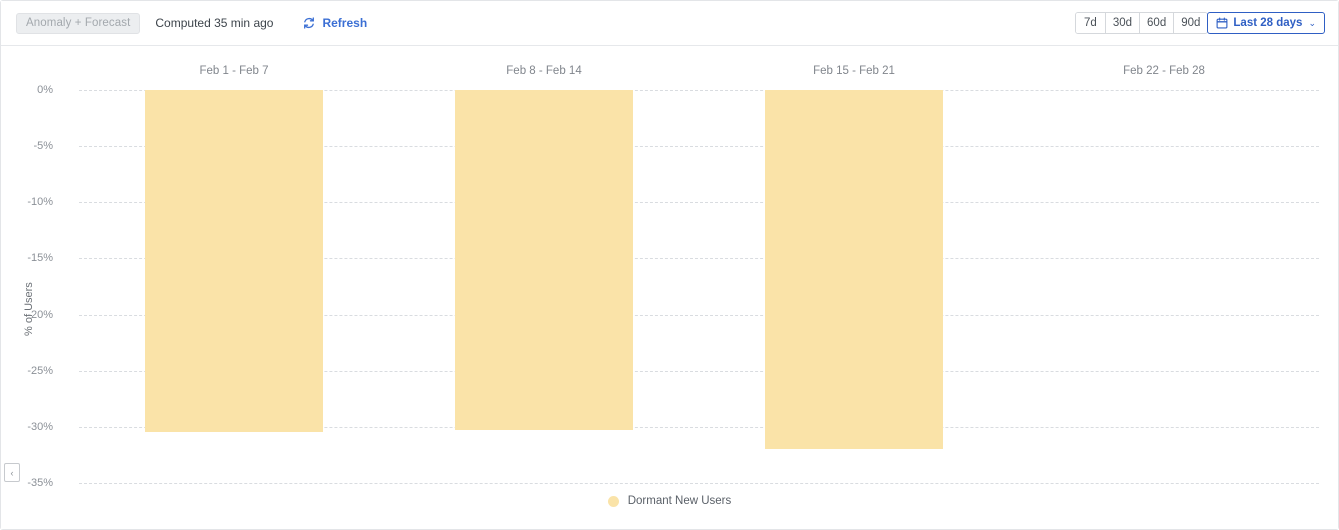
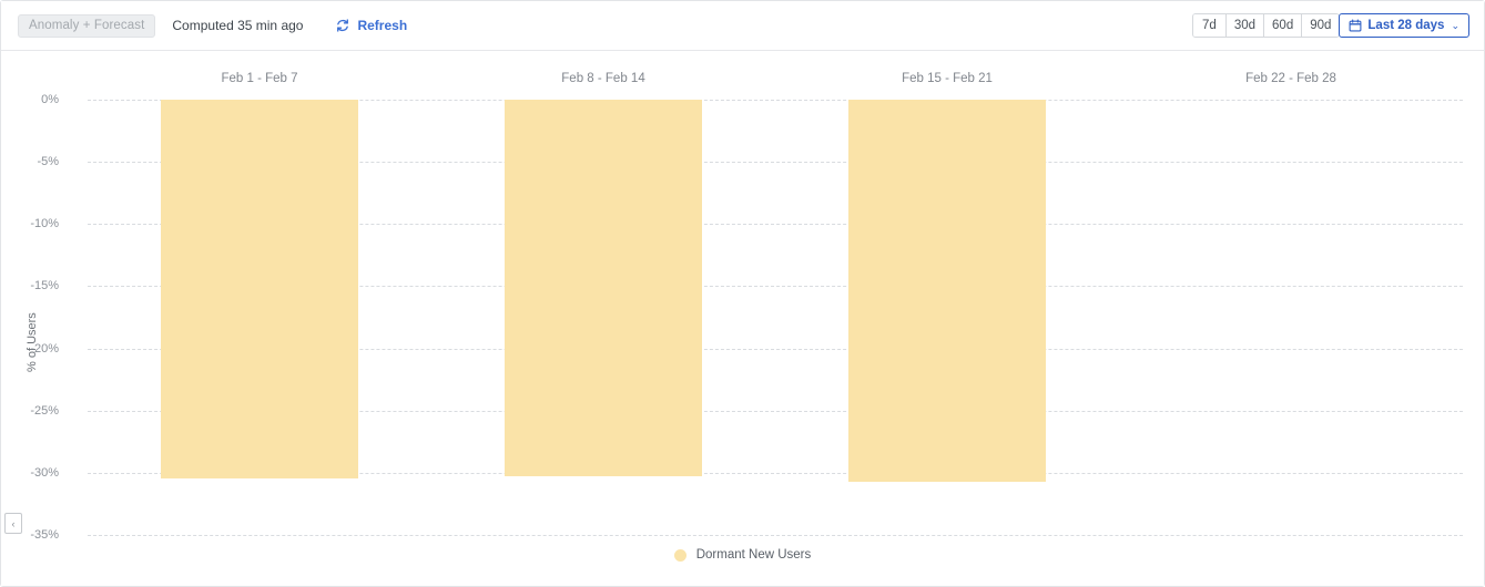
Feb 15 - Feb 21: -32.0% -> -30.7%
